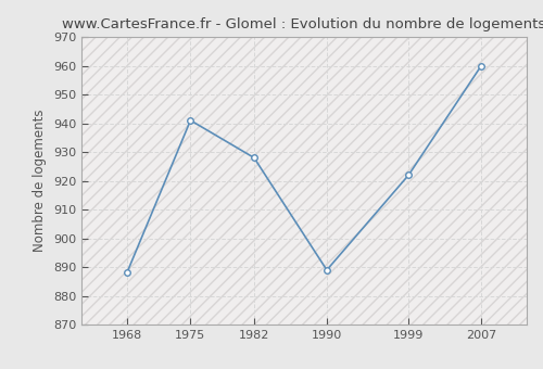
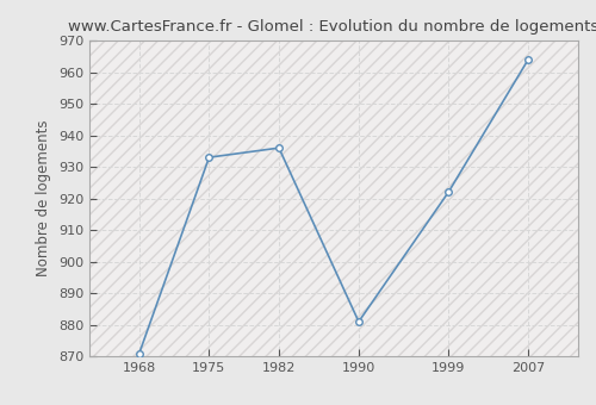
1968: 888 -> 871
1975: 941 -> 933
1982: 928 -> 936
1990: 889 -> 881
2007: 960 -> 964
